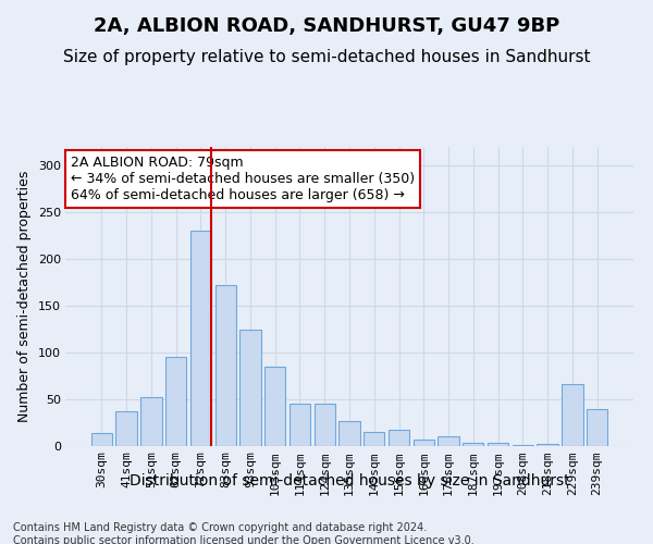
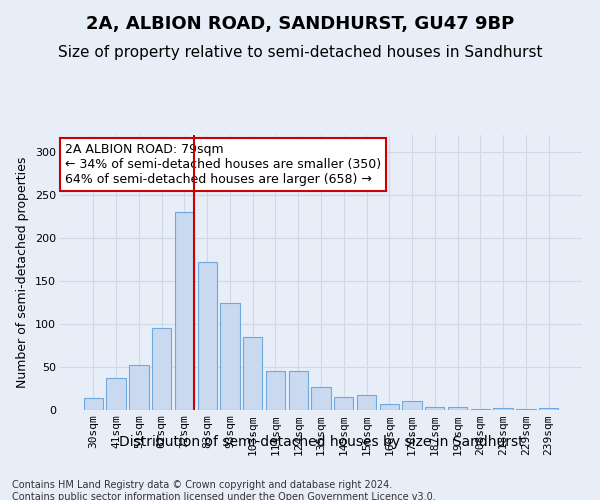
229sqm: 66 -> 1
239sqm: 40 -> 2
